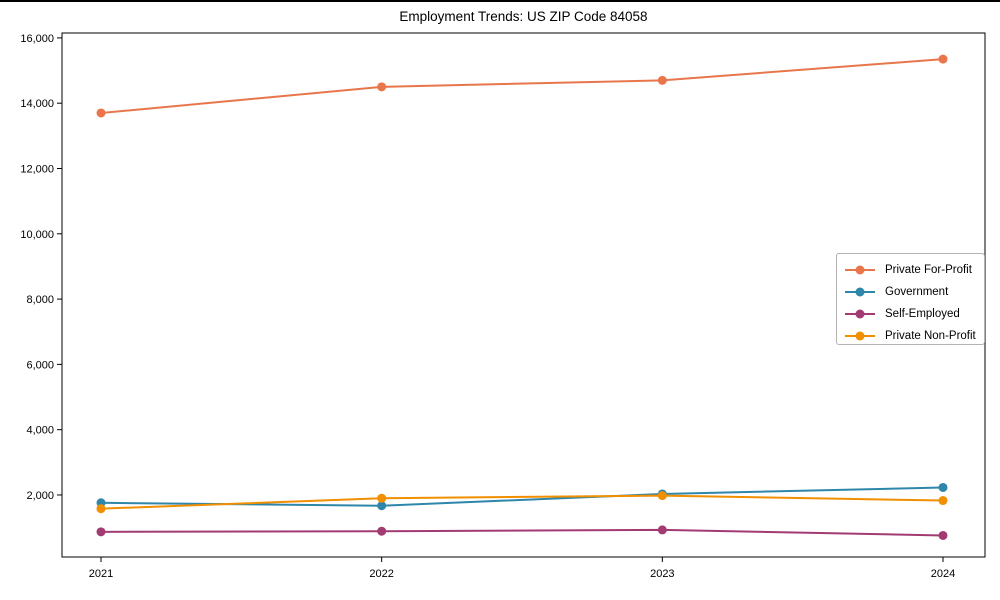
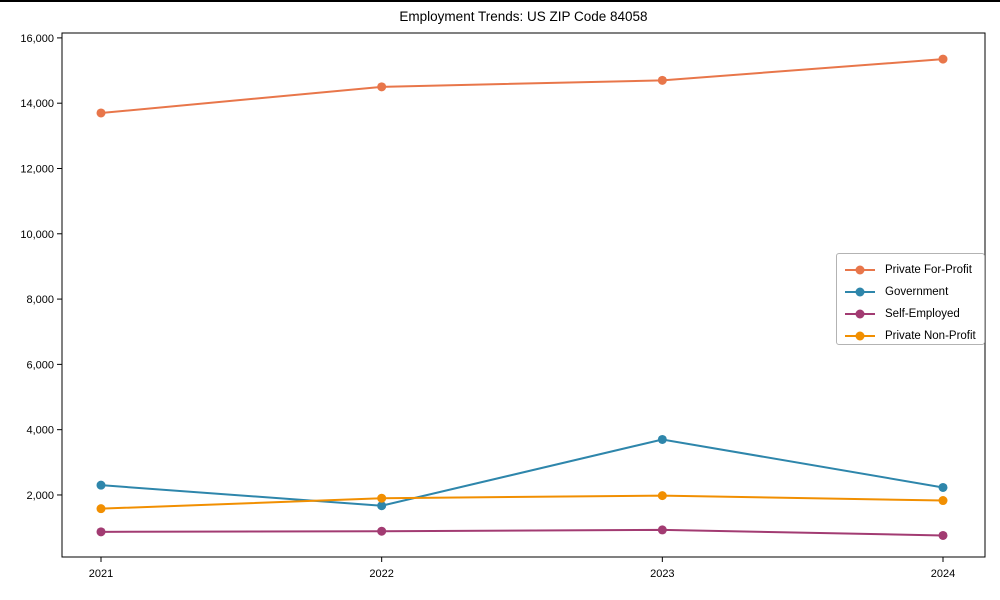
Government/2021: 1800 -> 2300
Government/2023: 2000 -> 3700
